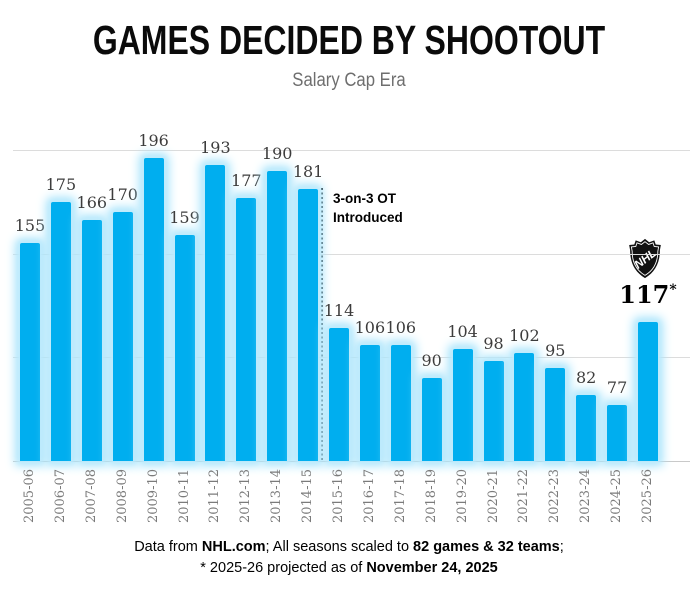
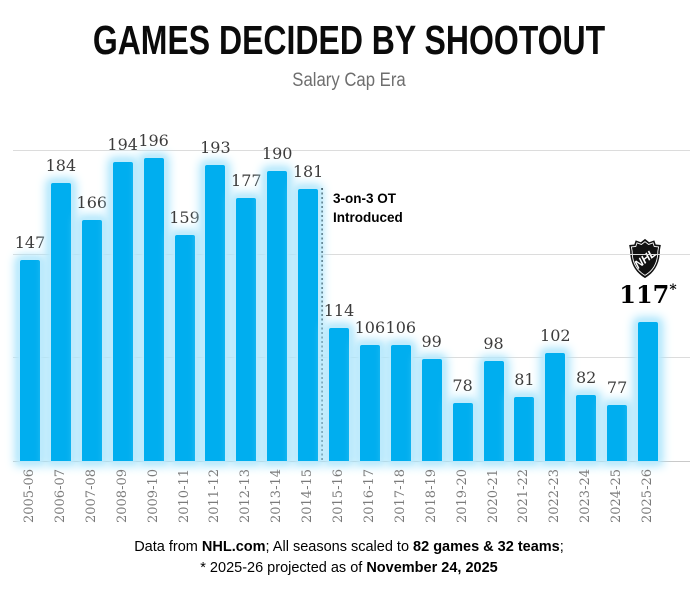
2005-06: 155 -> 147
2006-07: 175 -> 184
2008-09: 170 -> 194
2018-19: 90 -> 99
2019-20: 104 -> 78
2021-22: 102 -> 81
2022-23: 95 -> 102
